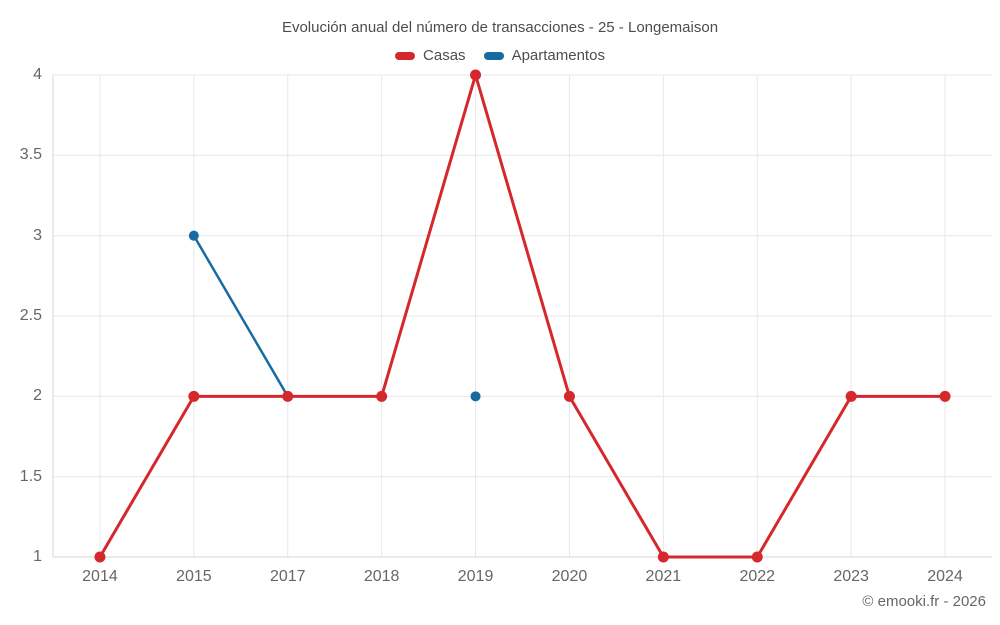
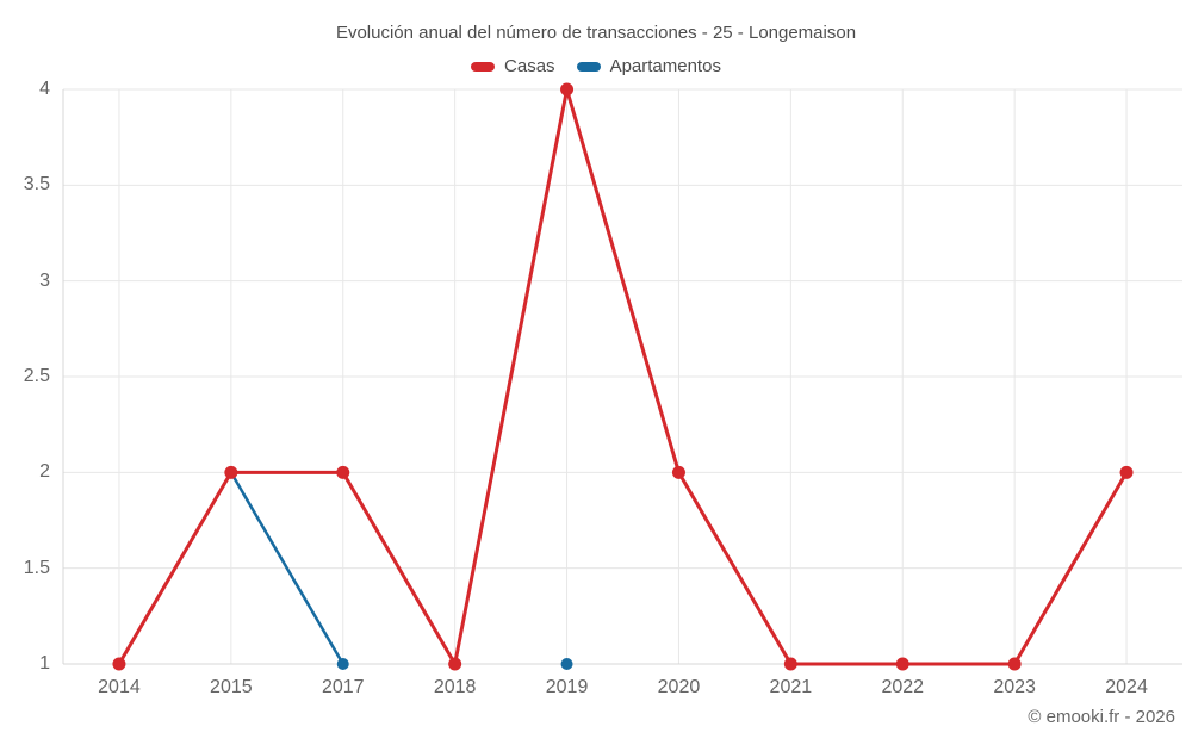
Apartamentos/2015: 3 -> 2
Apartamentos/2017: 2 -> 1
Casas/2018: 2 -> 1
Apartamentos/2019: 2 -> 1
Casas/2023: 2 -> 1
